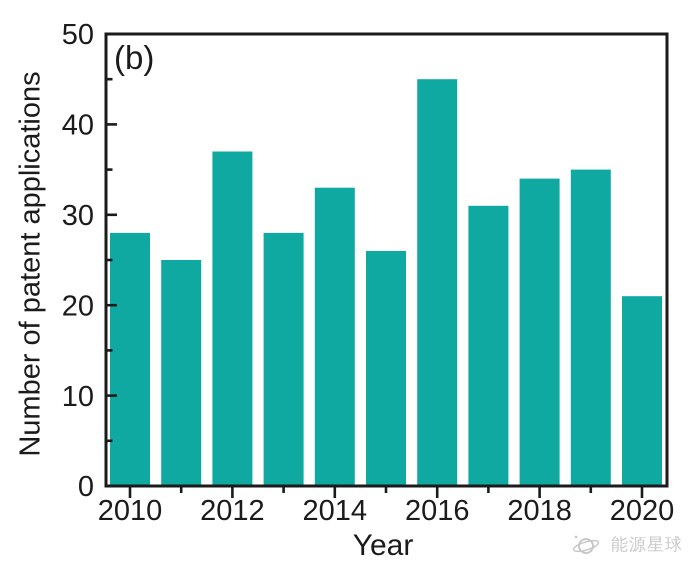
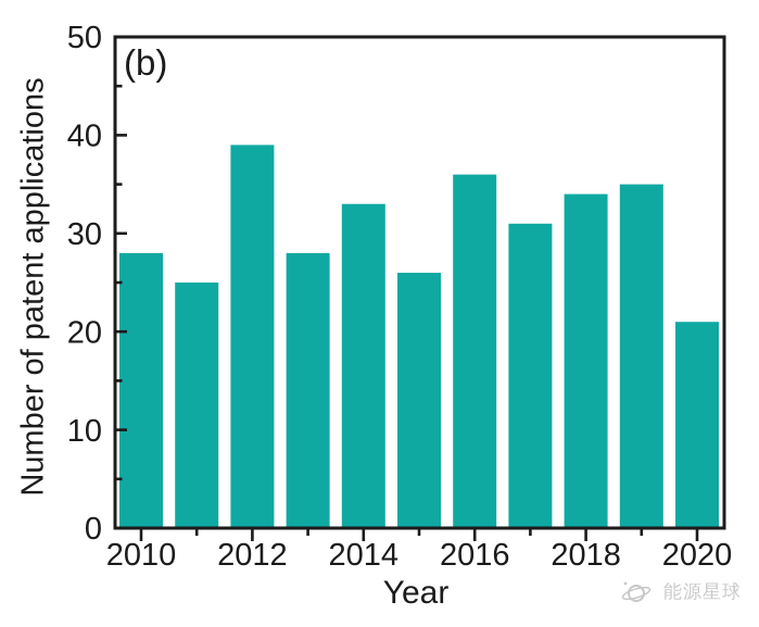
2012: 37 -> 39
2016: 45 -> 36
